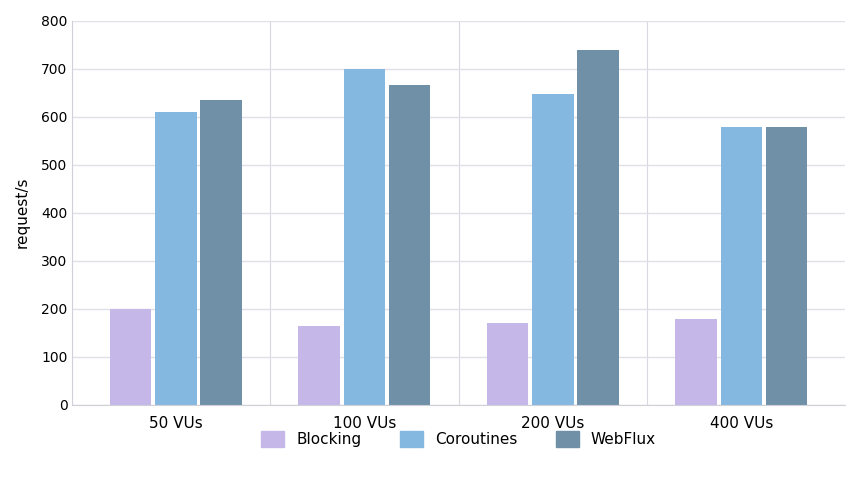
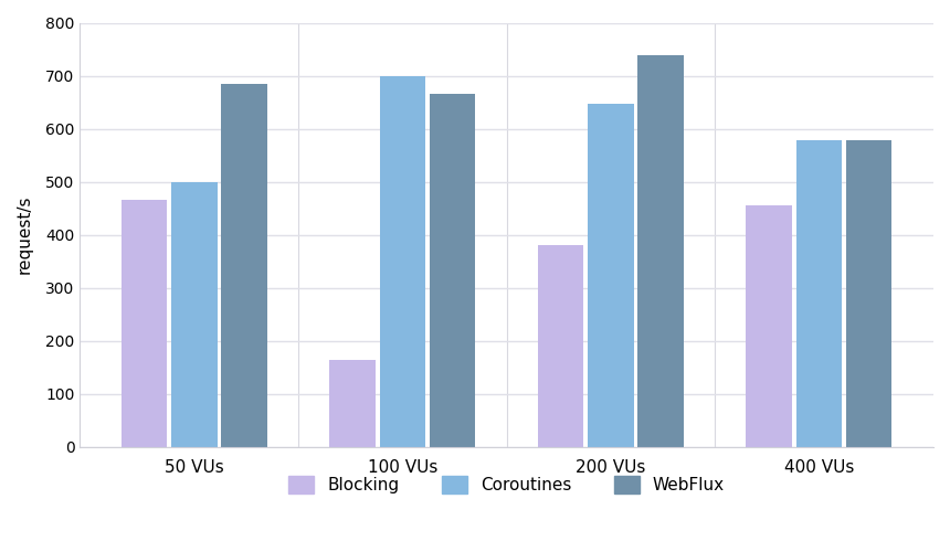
Blocking/50 VUs: 200 -> 465
Coroutines/50 VUs: 610 -> 500
WebFlux/50 VUs: 635 -> 685
Blocking/200 VUs: 170 -> 380
Blocking/400 VUs: 178 -> 455
